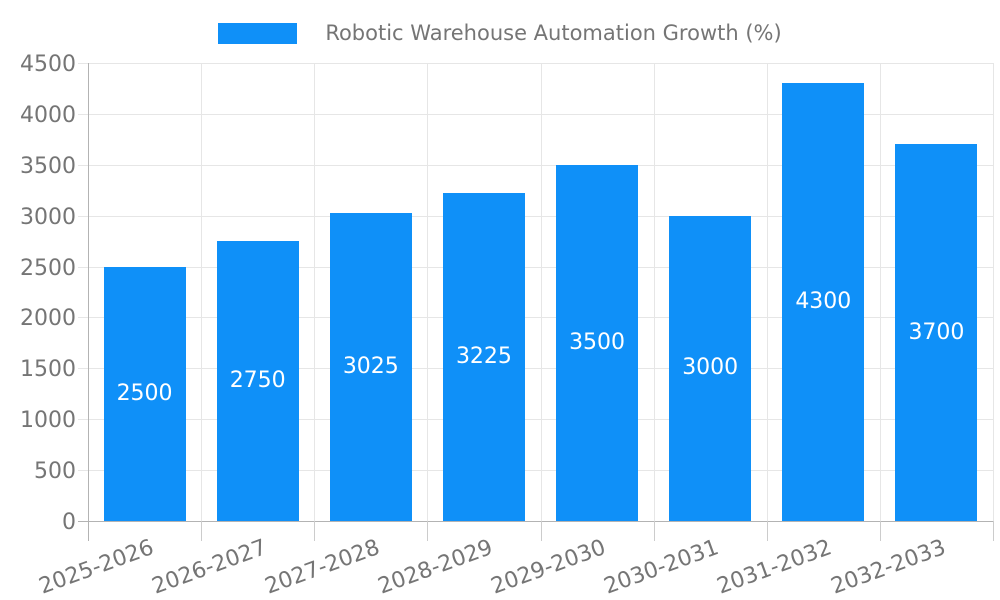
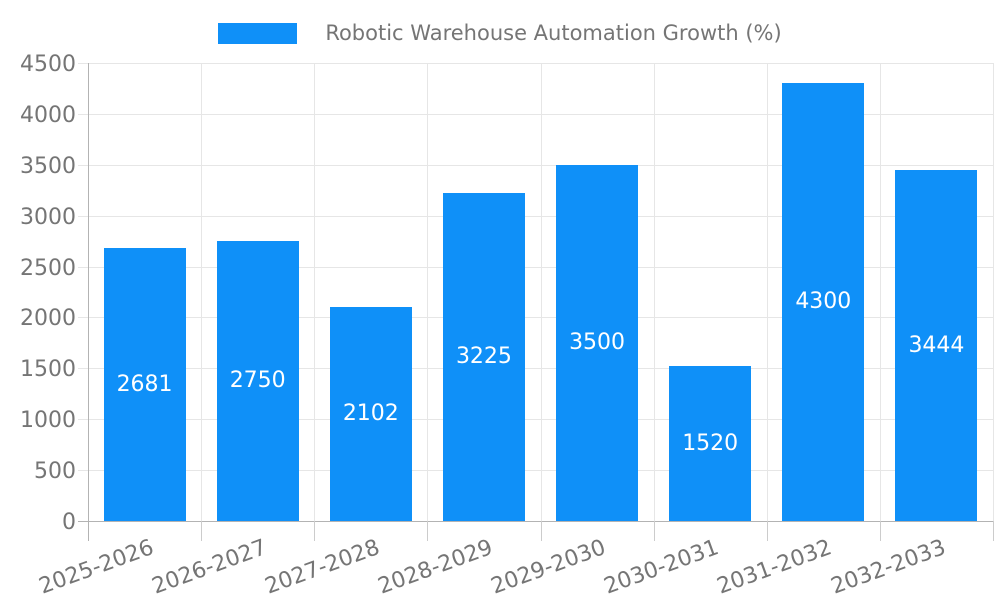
2025-2026: 2500 -> 2681
2027-2028: 3025 -> 2102
2030-2031: 3000 -> 1520
2032-2033: 3700 -> 3444
